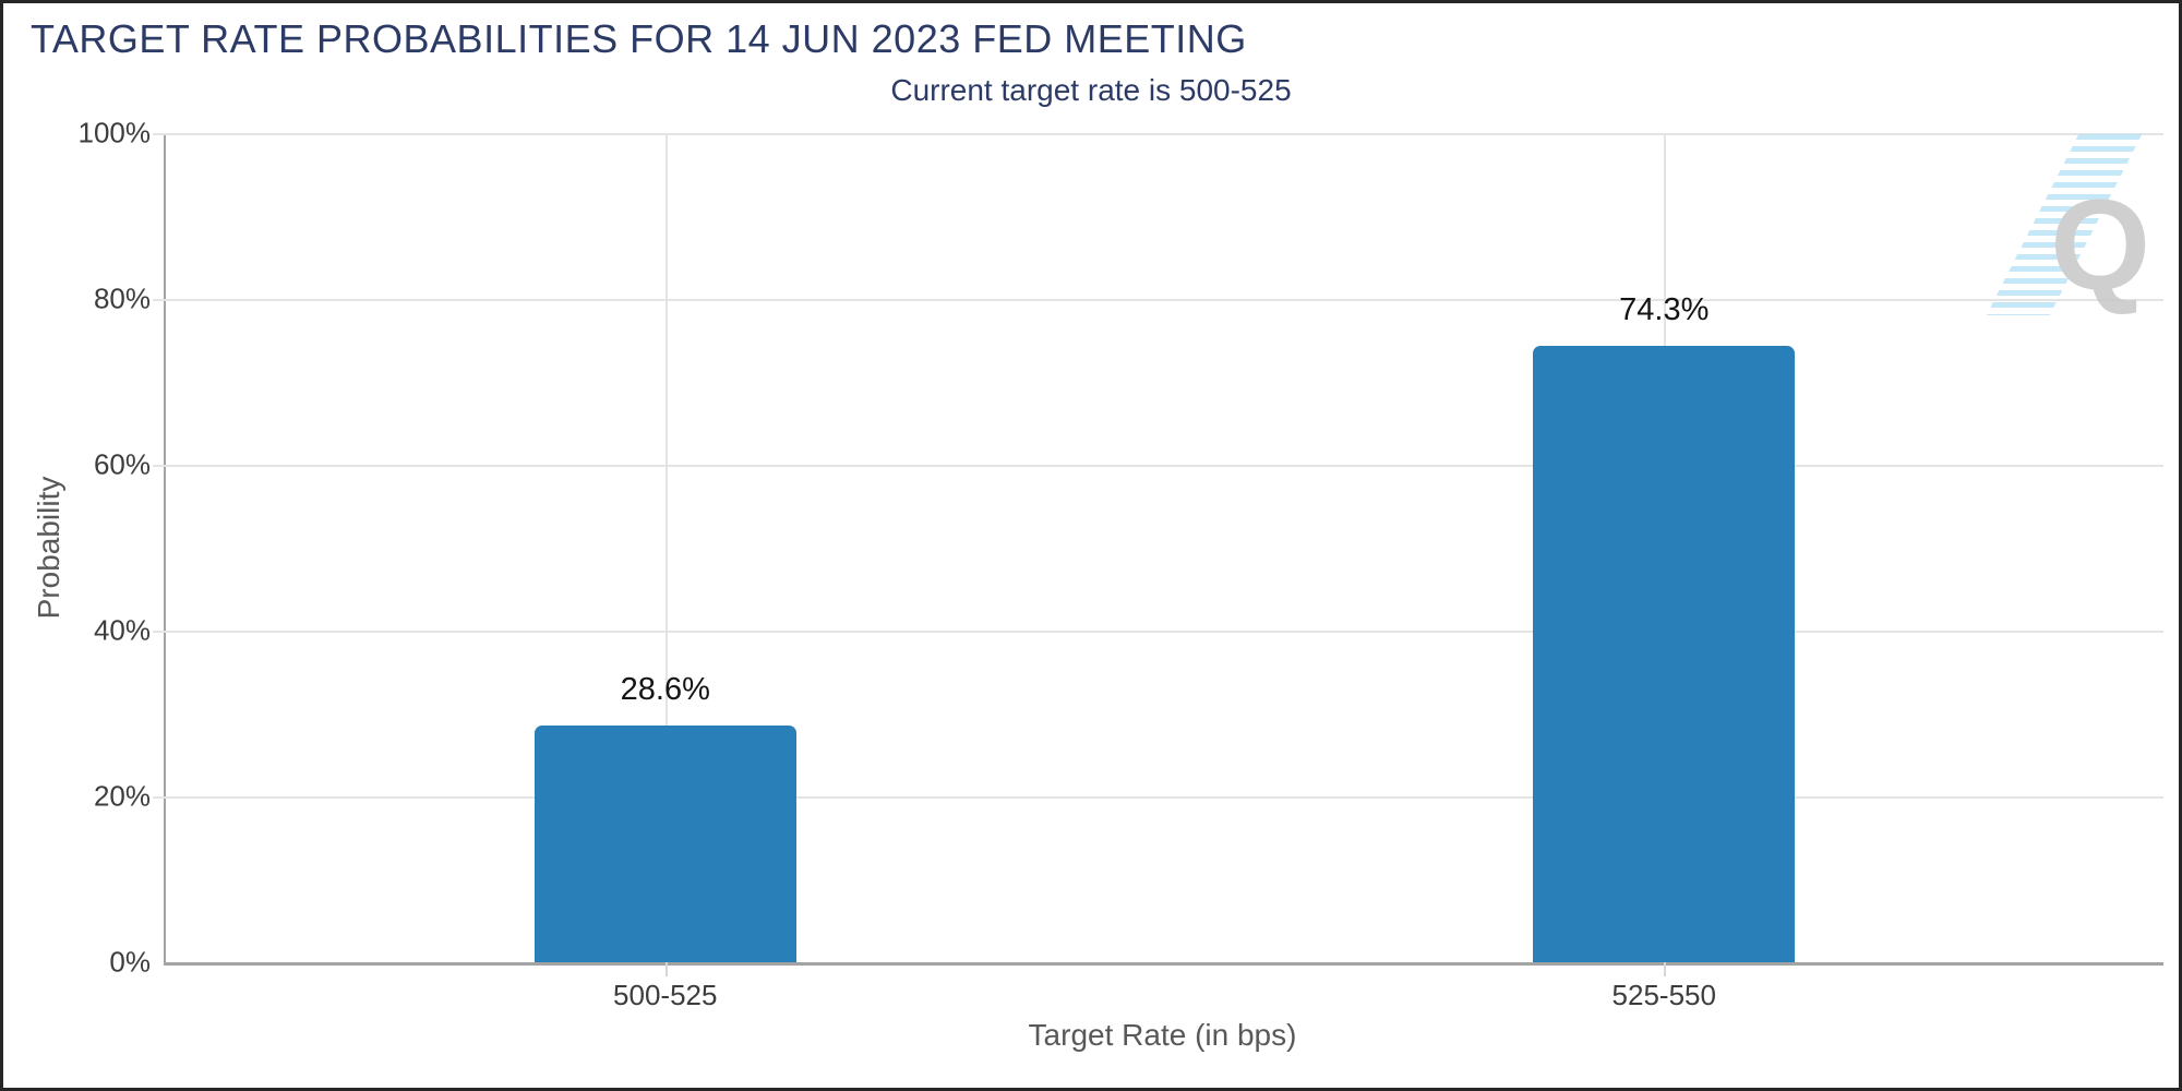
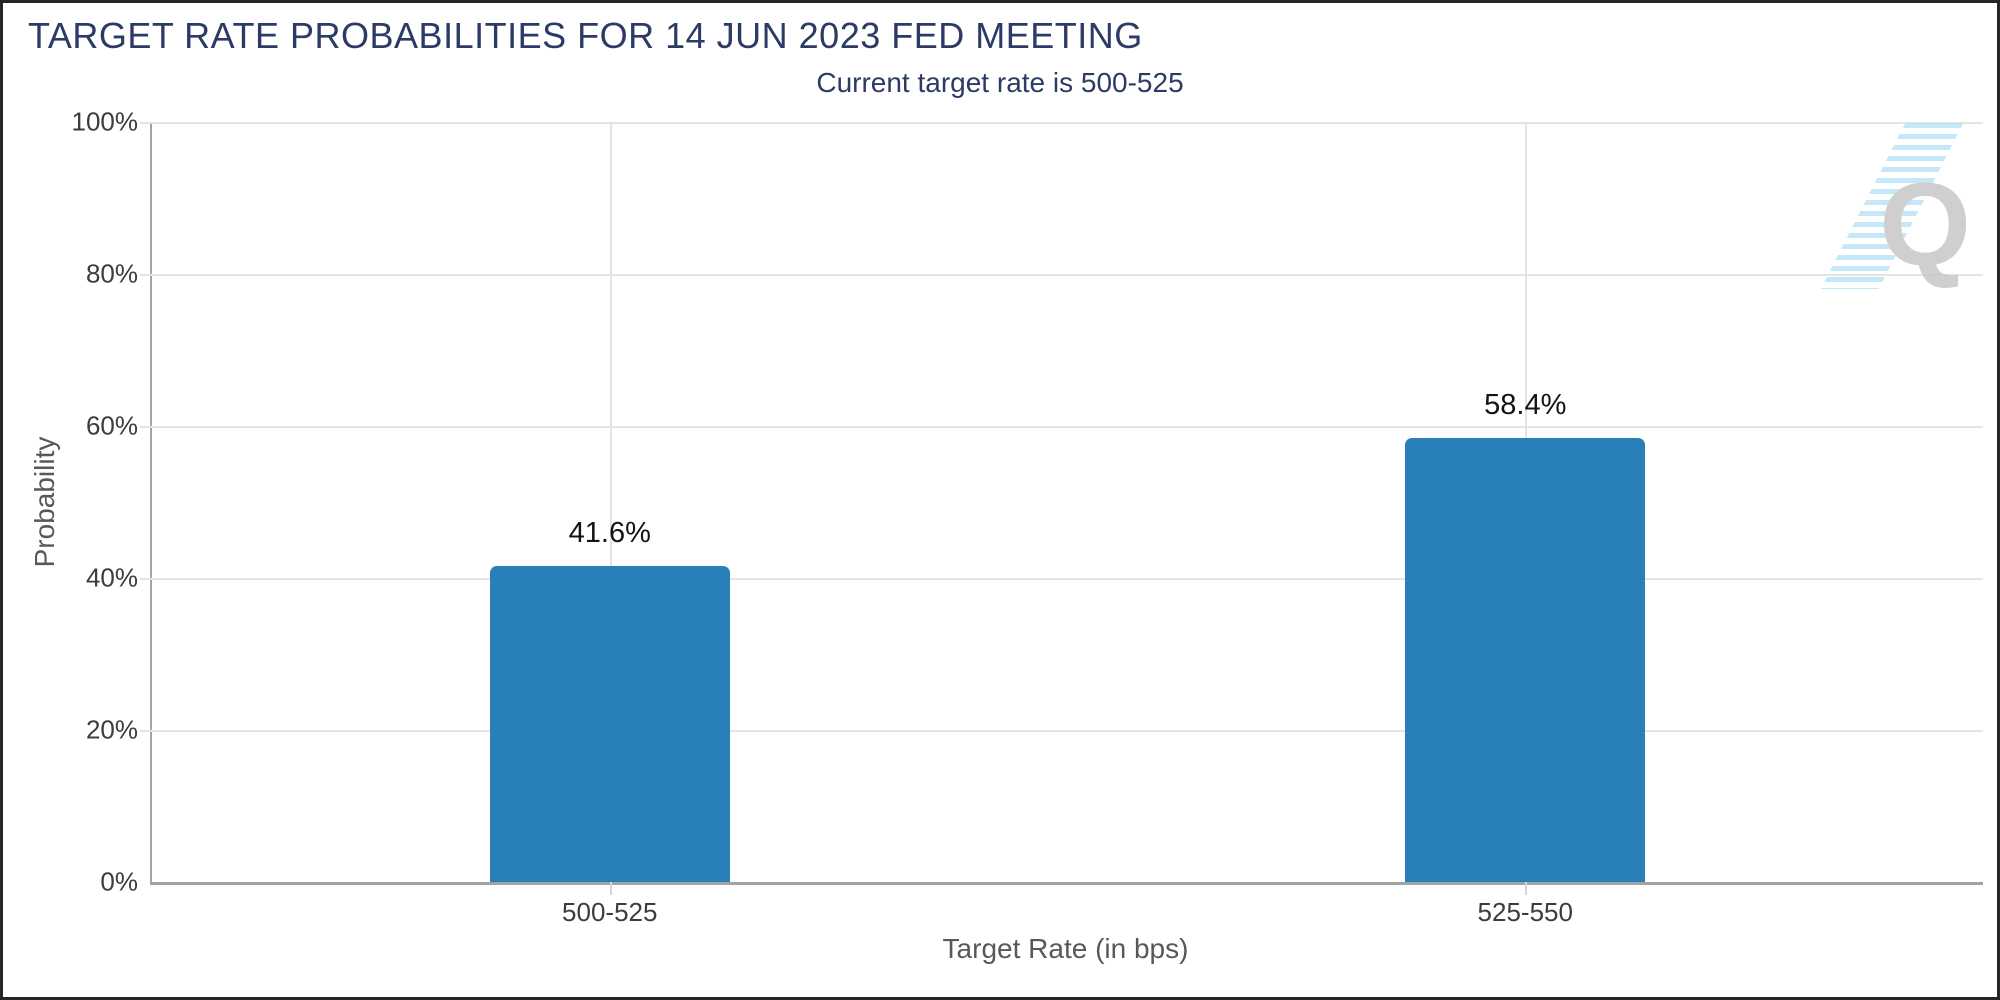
500-525: 28.6% -> 41.6%
525-550: 74.3% -> 58.4%
